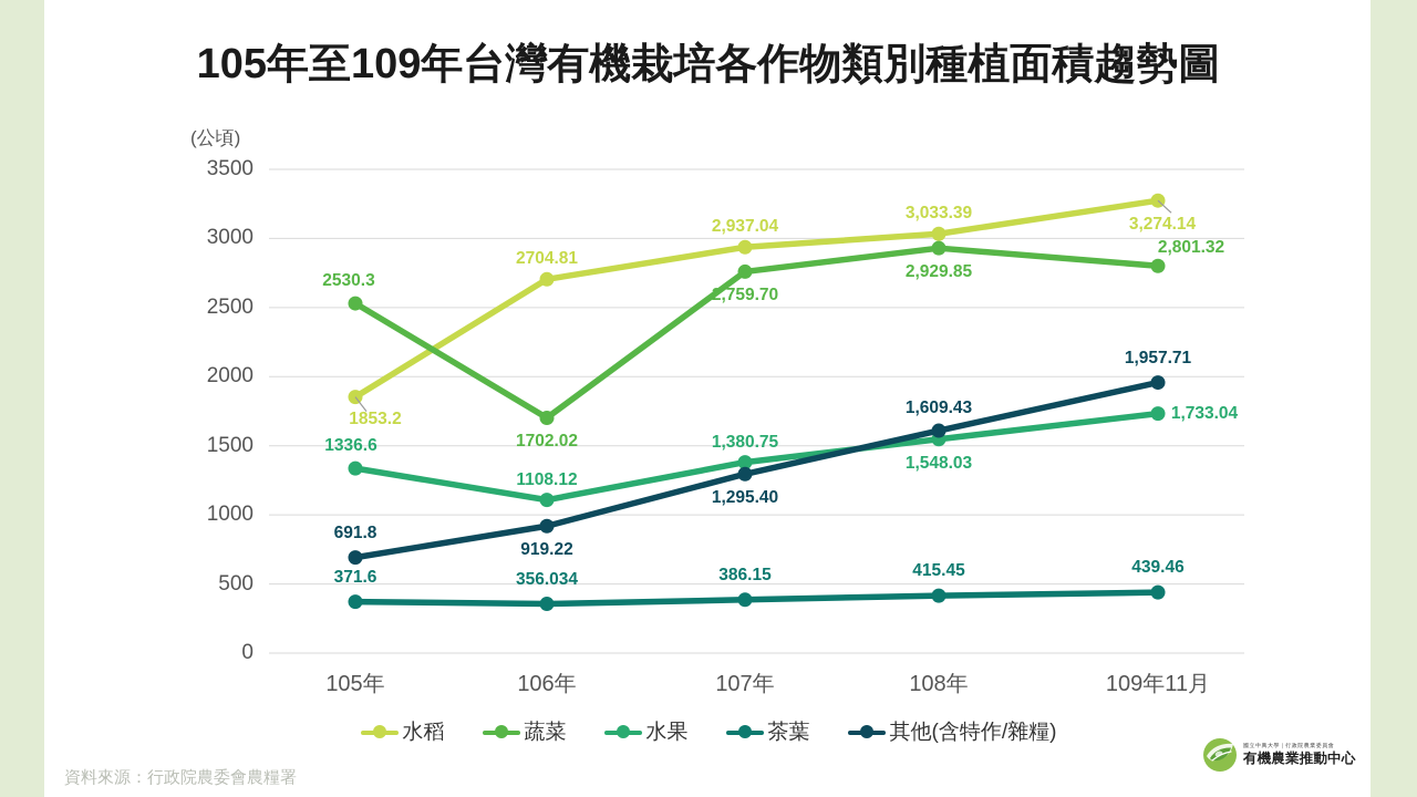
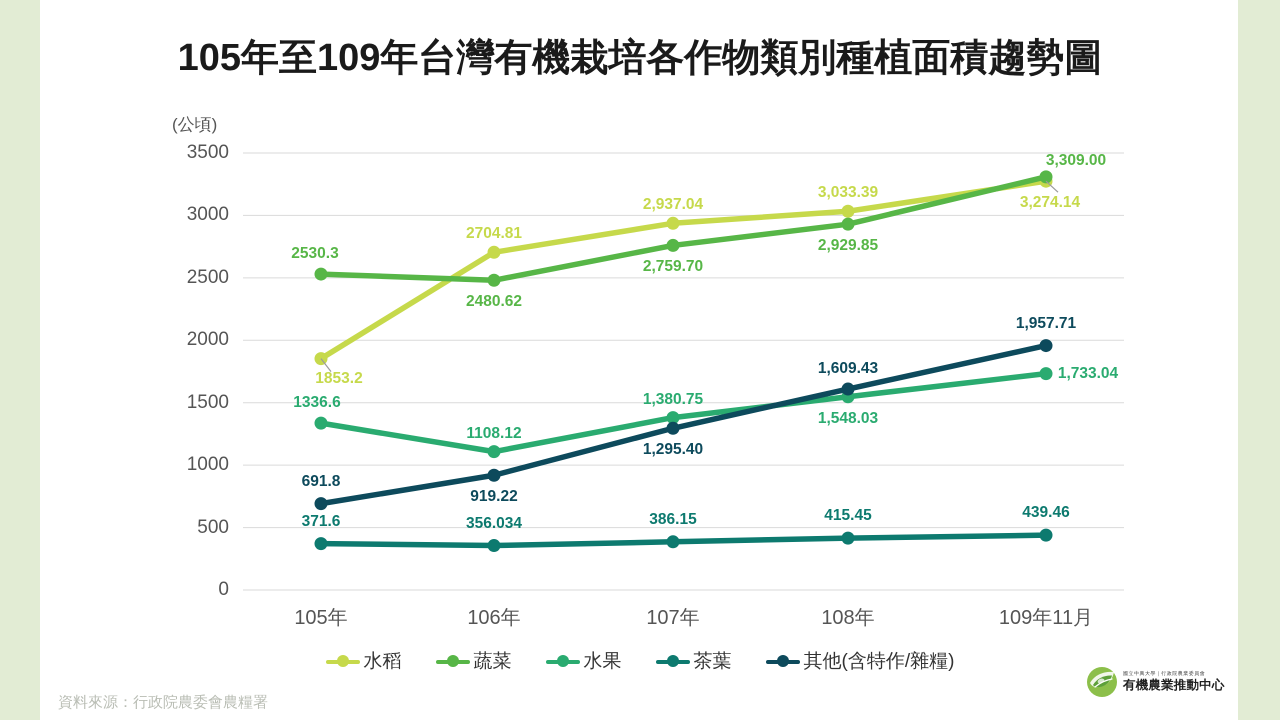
蔬菜/106年: 1702.02 -> 2480.62
蔬菜/109年11月: 2,801.32 -> 3,309.00
